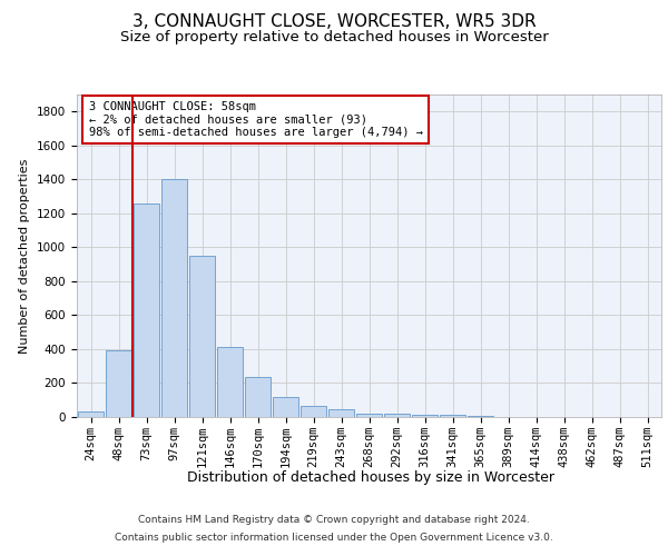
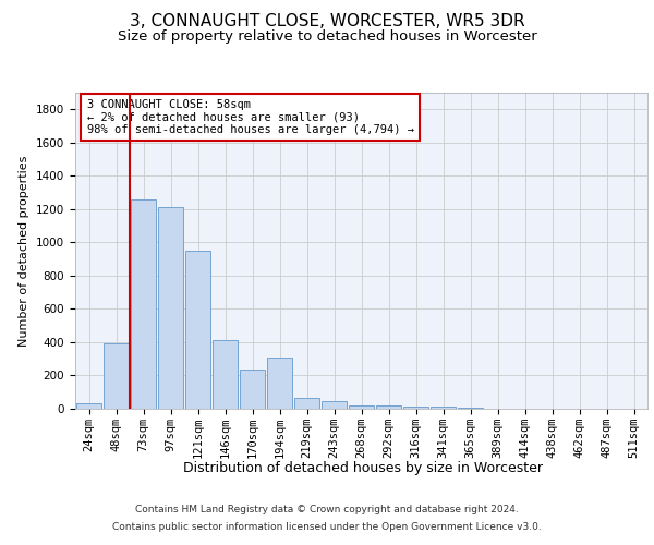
97sqm: 1400 -> 1210
194sqm: 120 -> 310
